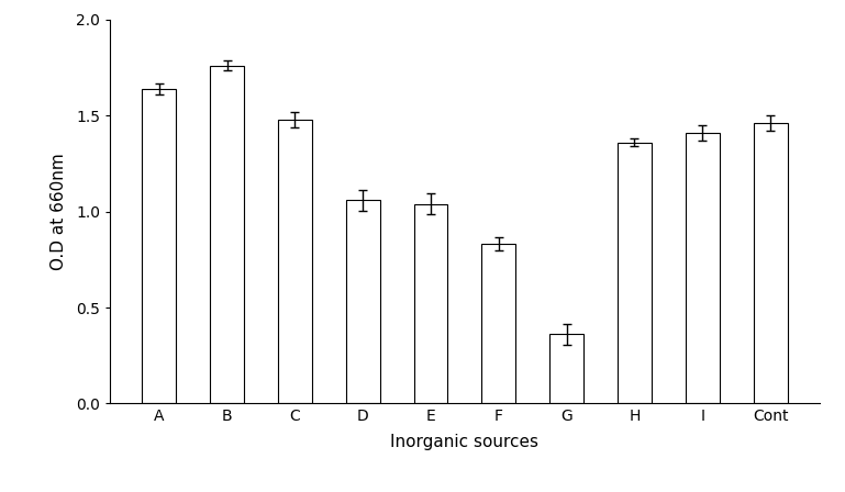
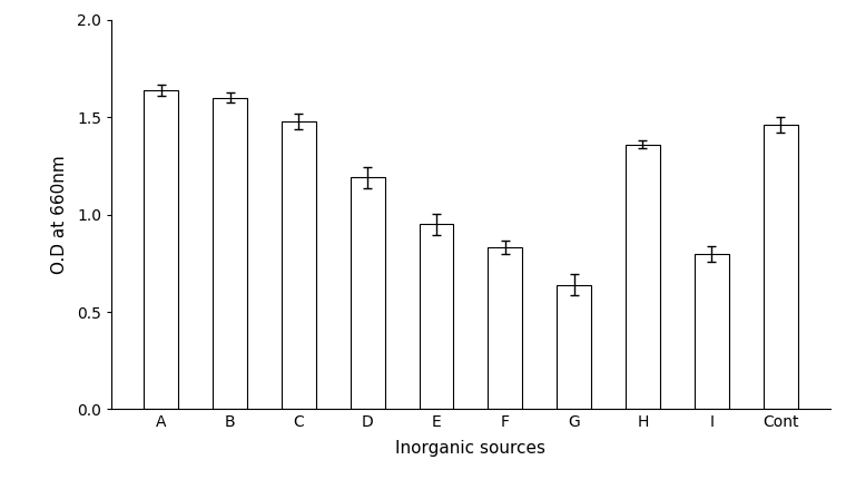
B: 1.76 -> 1.60
D: 1.06 -> 1.19
E: 1.04 -> 0.95
G: 0.36 -> 0.64
I: 1.41 -> 0.80
